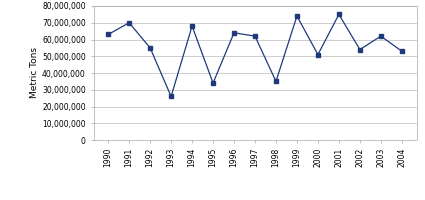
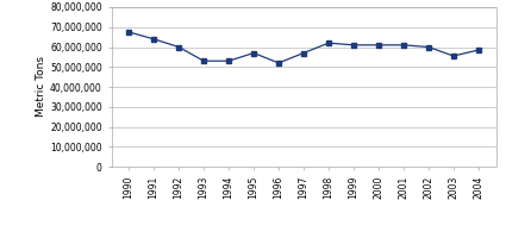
1990: 63,000,000 -> 68,000,000
1991: 70,000,000 -> 64,000,000
1992: 55,000,000 -> 60,000,000
1993: 26,000,000 -> 53,000,000
1994: 68,000,000 -> 53,000,000
1995: 34,000,000 -> 57,000,000
1996: 64,000,000 -> 52,000,000
1997: 62,000,000 -> 57,000,000
1998: 35,000,000 -> 62,000,000
1999: 74,000,000 -> 61,000,000
2000: 51,000,000 -> 61,000,000
2001: 75,000,000 -> 61,000,000
2002: 54,000,000 -> 60,000,000
2003: 62,000,000 -> 56,000,000
2004: 53,000,000 -> 58,000,000
